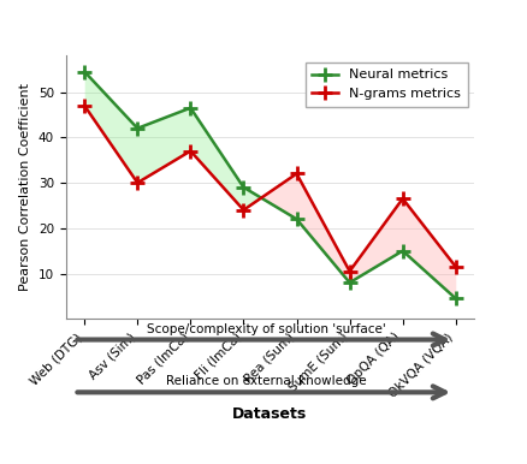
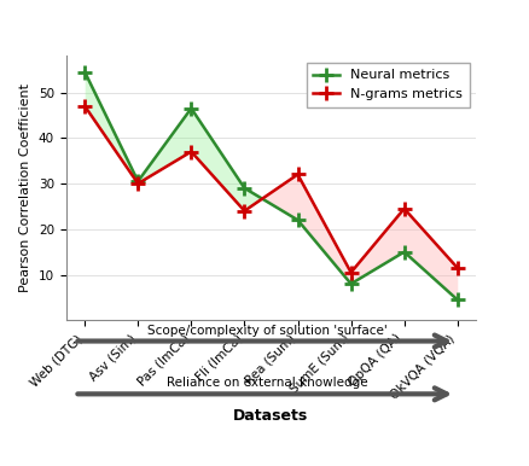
Neural metrics/Asv (Sim): 42.0 -> 30.5
N-grams metrics/OpQA (QA): 26.5 -> 24.5
